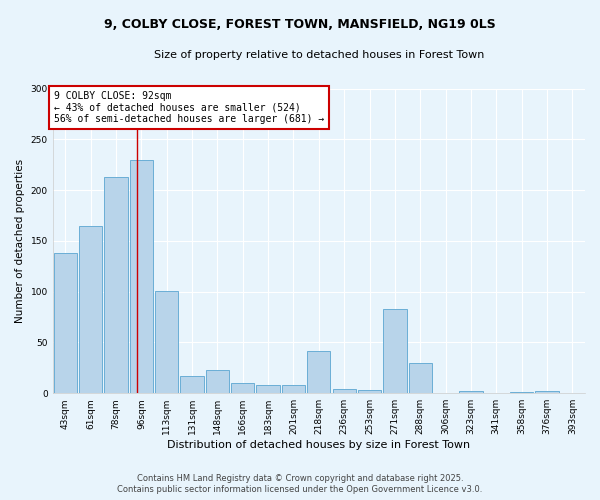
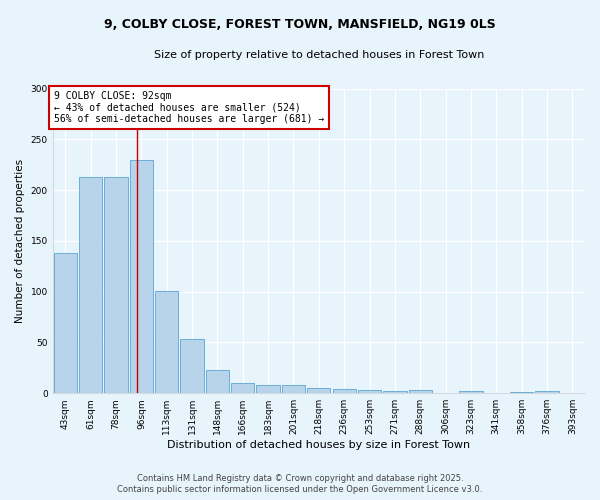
61sqm: 165 -> 213
131sqm: 17 -> 53
218sqm: 42 -> 5
271sqm: 83 -> 2
288sqm: 30 -> 3
